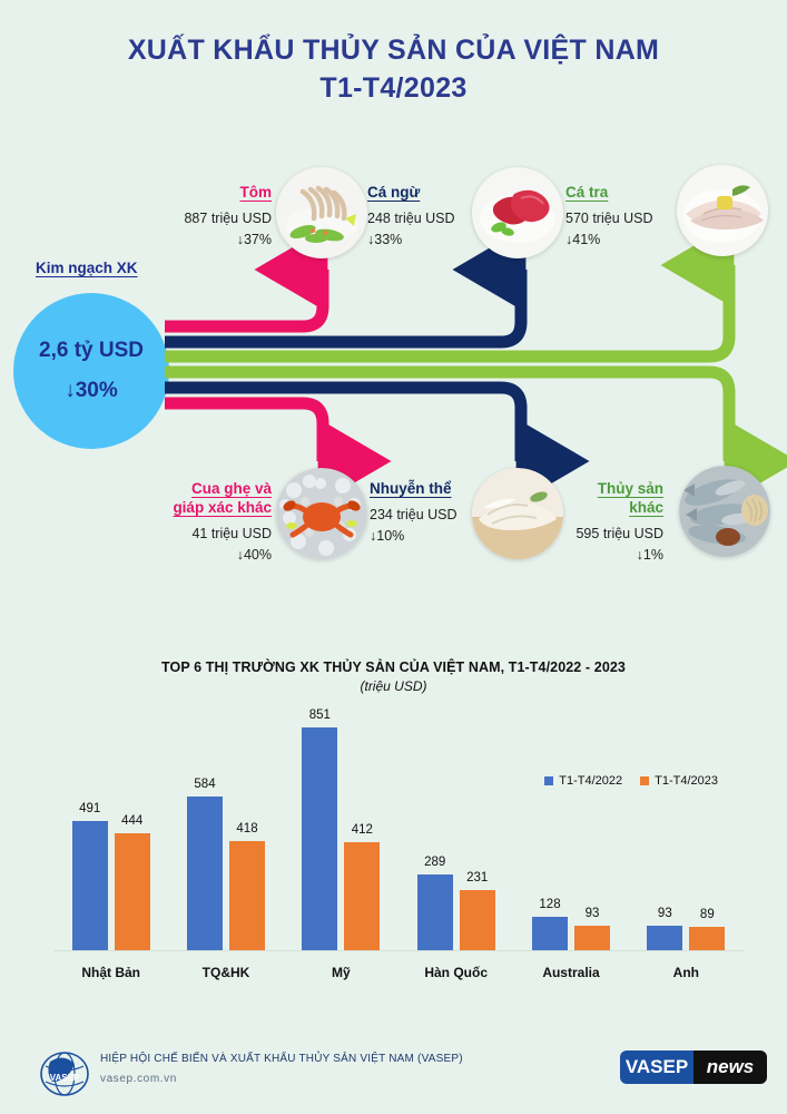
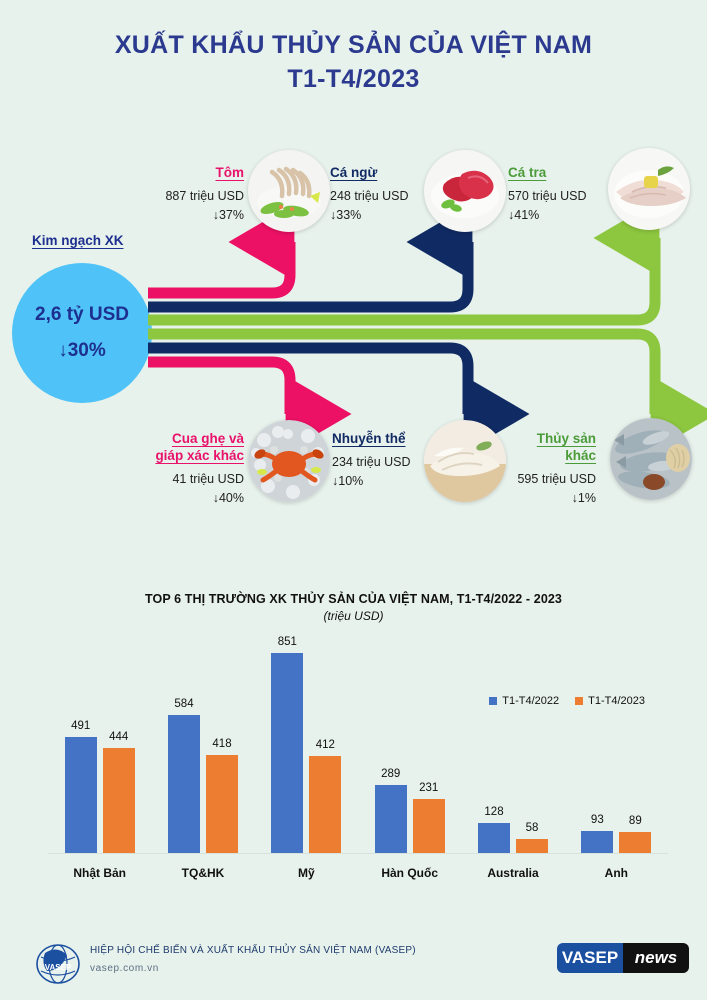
T1-T4/2023/Australia: 93 -> 58
